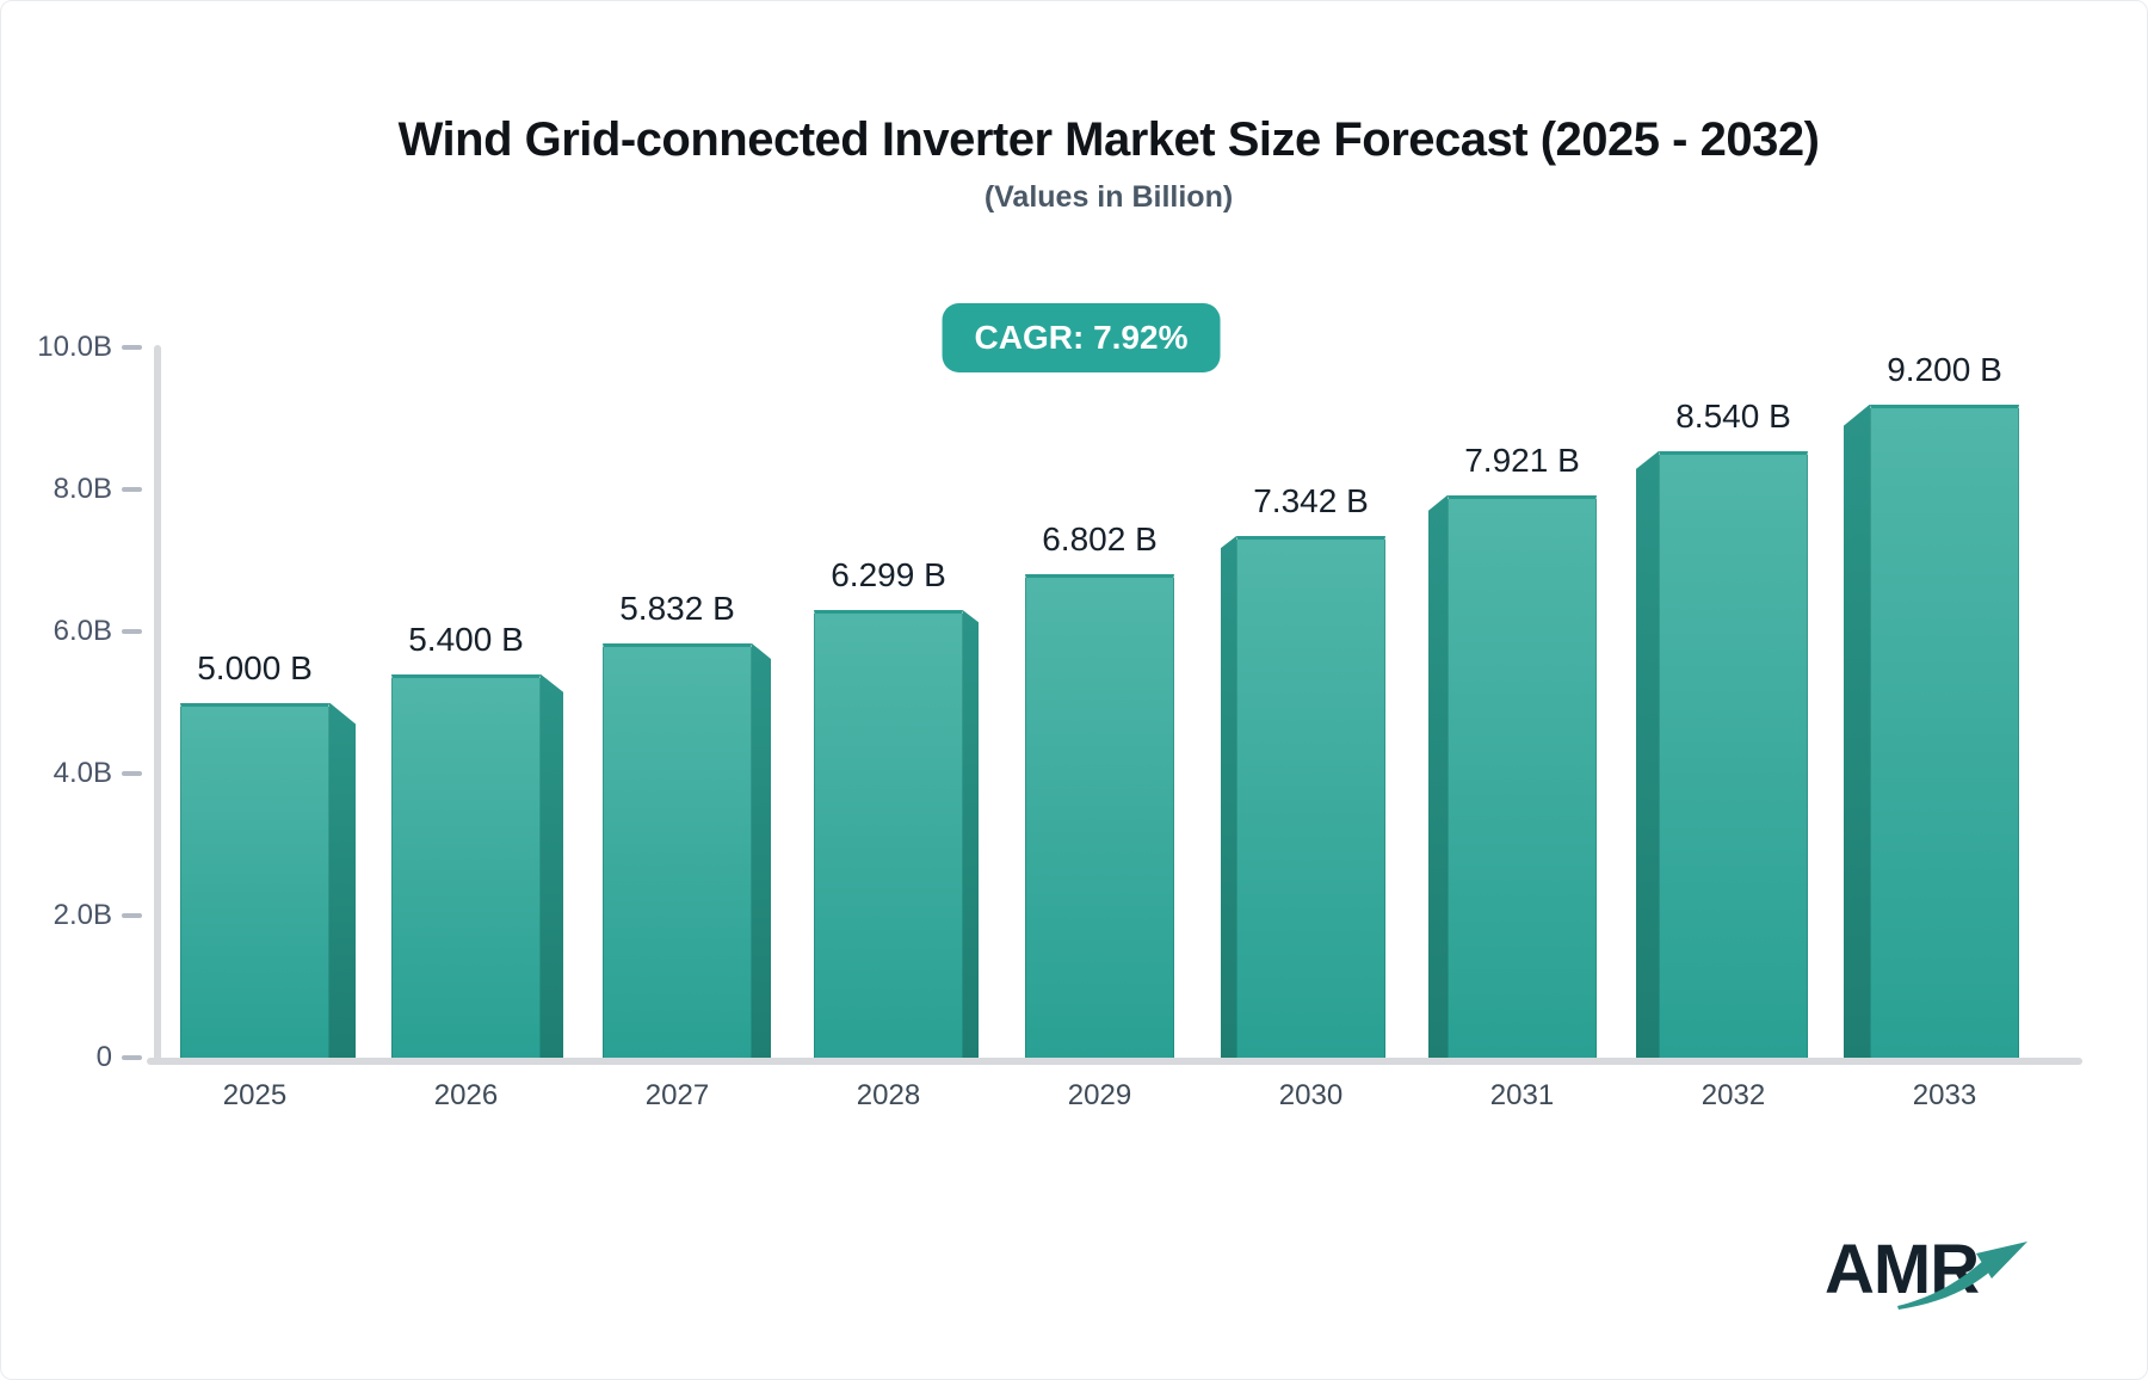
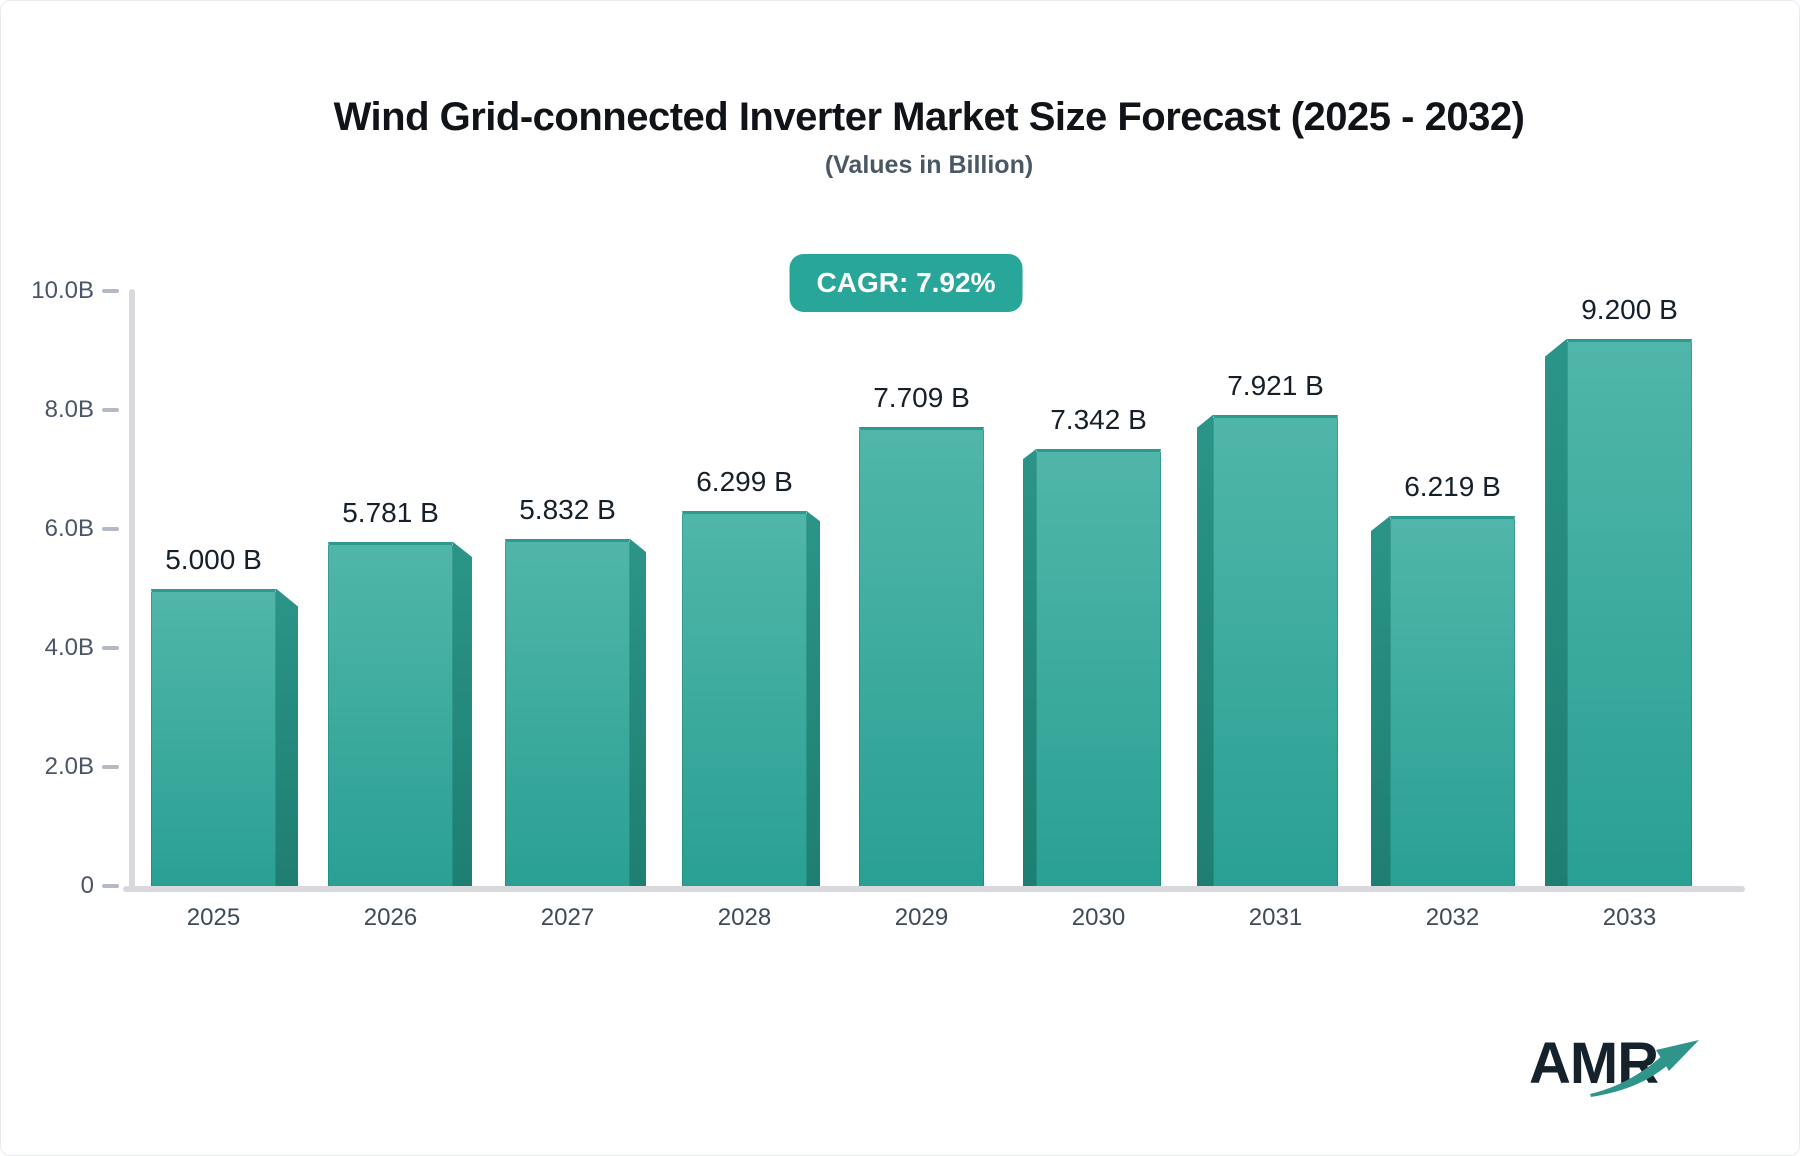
2026: 5.400 -> 5.781
2029: 6.802 -> 7.709
2032: 8.540 -> 6.219
